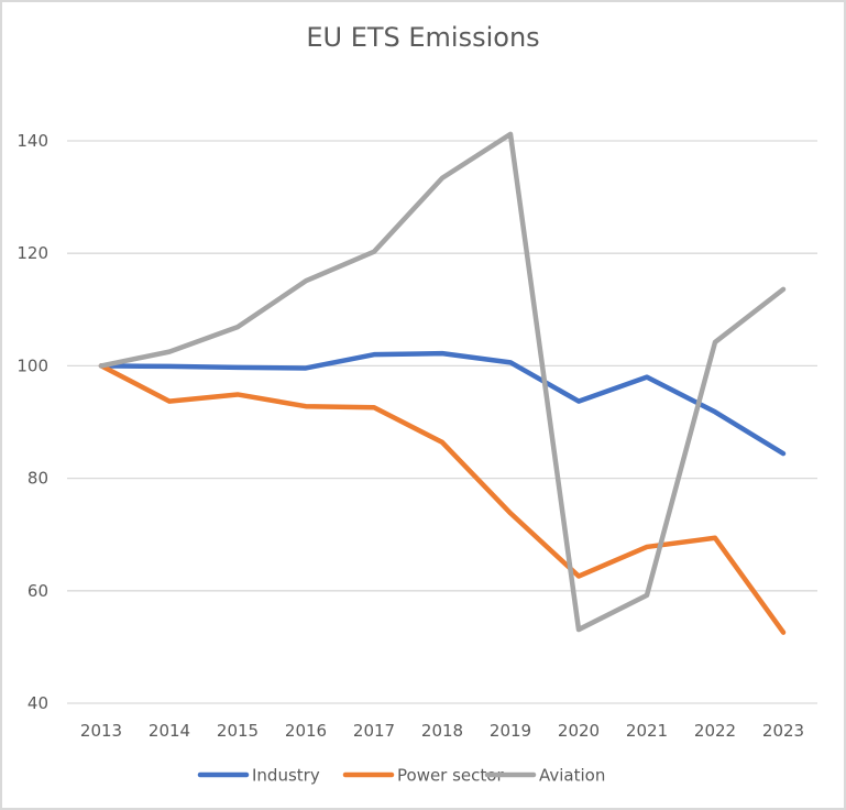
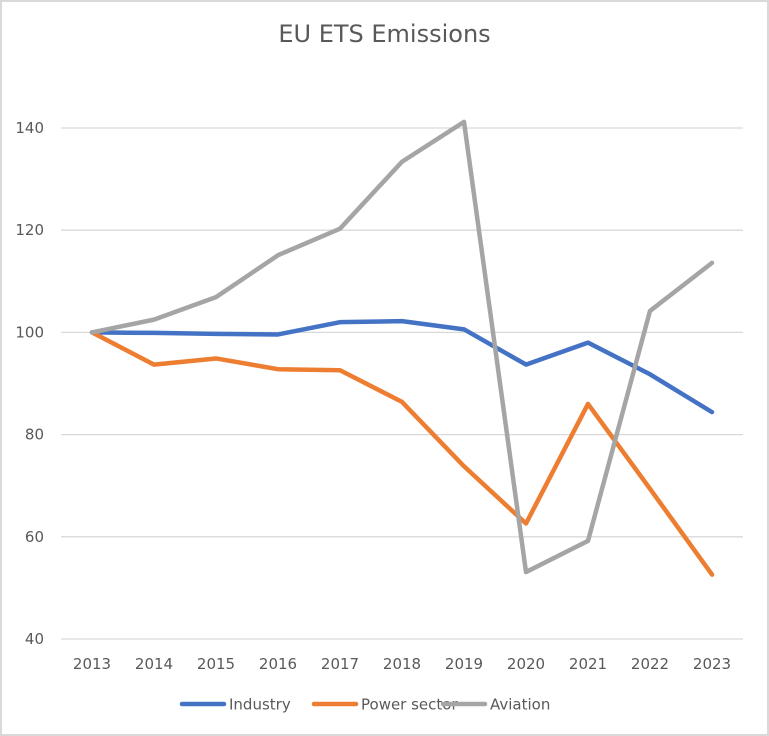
Power sector/2021: 68 -> 86
